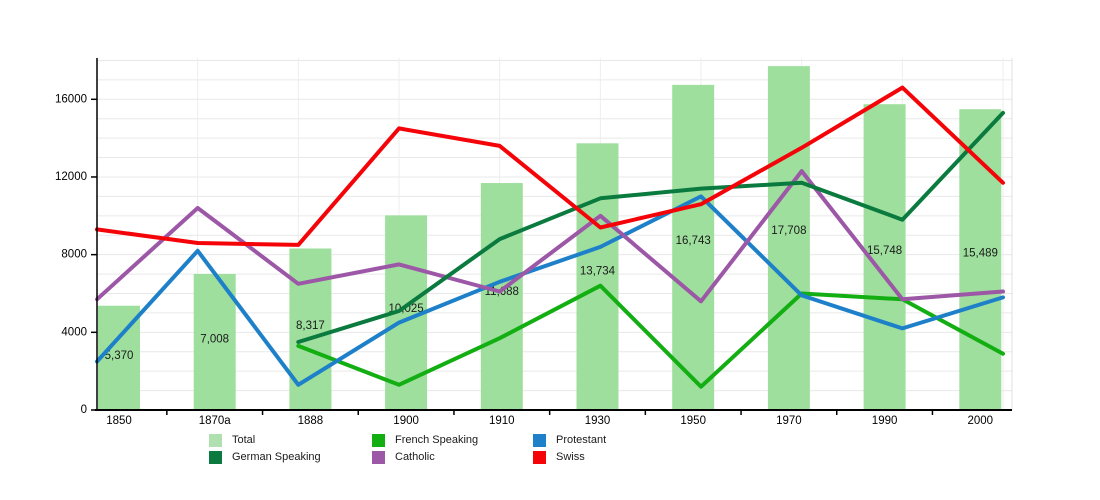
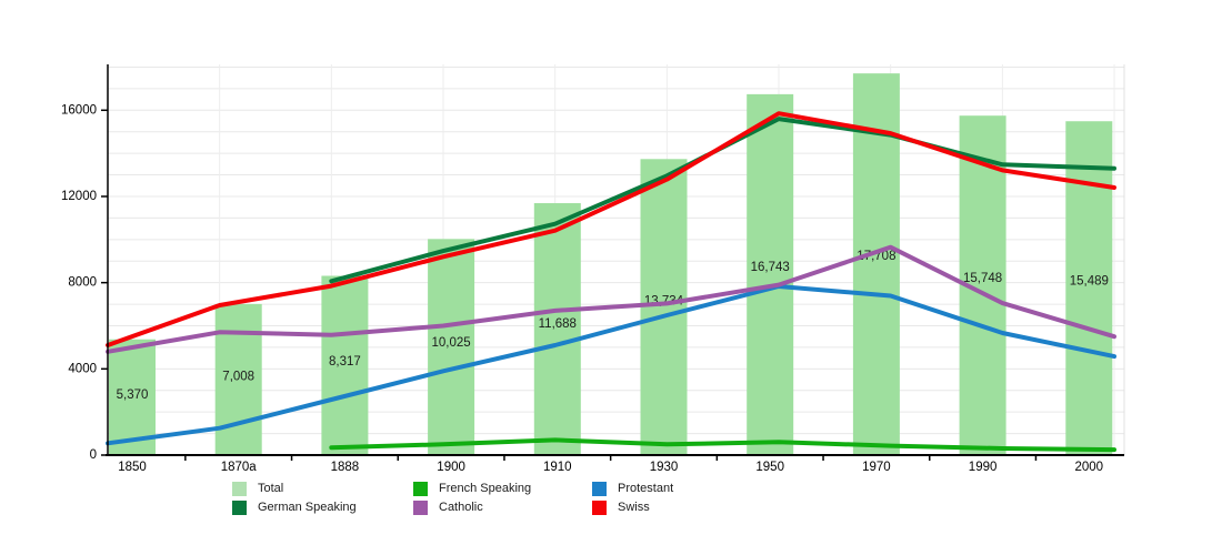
Protestant/1850: 2500 -> 600
Catholic/1850: 5700 -> 4800
Swiss/1850: 9300 -> 5100
Protestant/1870a: 8200 -> 1200
Catholic/1870a: 10400 -> 5700
Swiss/1870a: 8600 -> 7000
French Speaking/1888: 3300 -> 400
Protestant/1888: 1300 -> 2600
Catholic/1888: 6500 -> 5600
German Speaking/1888: 3500 -> 8100
Swiss/1888: 8500 -> 7800
French Speaking/1900: 1300 -> 500
Protestant/1900: 4500 -> 3900
Catholic/1900: 7500 -> 6000
German Speaking/1900: 5100 -> 9500
Swiss/1900: 14500 -> 9200
French Speaking/1910: 3700 -> 700
Protestant/1910: 6600 -> 5100
Catholic/1910: 6100 -> 6700
German Speaking/1910: 8800 -> 10700
Swiss/1910: 13600 -> 10400
French Speaking/1930: 6400 -> 500
Protestant/1930: 8400 -> 6500
Catholic/1930: 10000 -> 7000
German Speaking/1930: 10900 -> 13000
Swiss/1930: 9400 -> 12800
French Speaking/1950: 1200 -> 600
Protestant/1950: 11000 -> 7800
Catholic/1950: 5600 -> 7900
German Speaking/1950: 11400 -> 15600
Swiss/1950: 10600 -> 15800
French Speaking/1970: 6000 -> 400
Protestant/1970: 5900 -> 7400
Catholic/1970: 12300 -> 9600
German Speaking/1970: 11700 -> 14800
Swiss/1970: 13500 -> 14900
French Speaking/1990: 5700 -> 300
Protestant/1990: 4200 -> 5700
Catholic/1990: 5700 -> 7000
German Speaking/1990: 9800 -> 13500
Swiss/1990: 16600 -> 13200
French Speaking/2000: 2900 -> 200
Protestant/2000: 5800 -> 4600
Catholic/2000: 6100 -> 5500
German Speaking/2000: 15300 -> 13300
Swiss/2000: 11700 -> 12400
